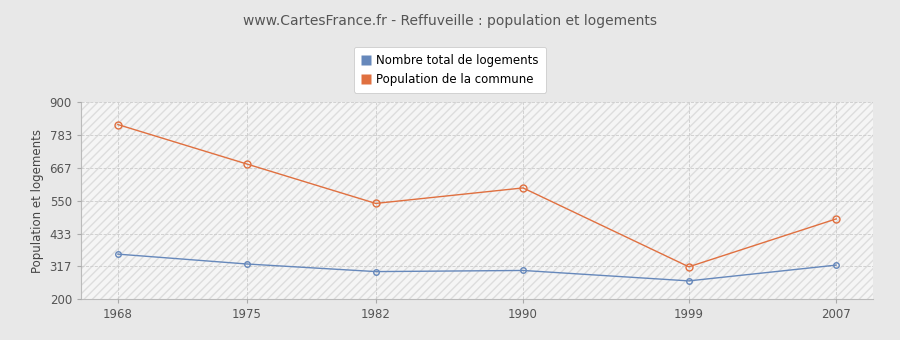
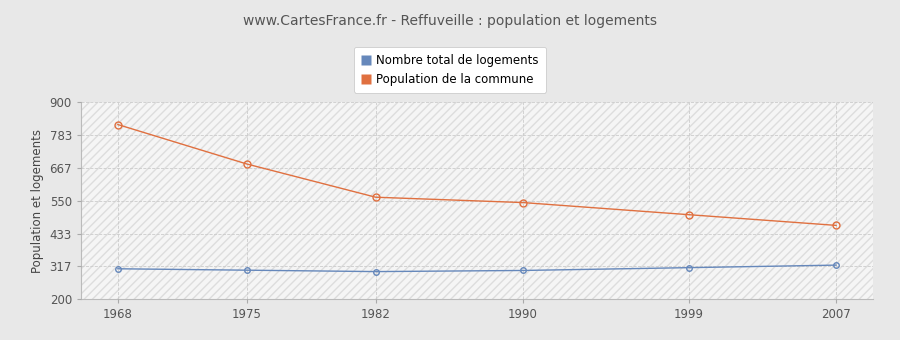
Nombre total de logements/1968: 360 -> 308
Nombre total de logements/1975: 325 -> 303
Population de la commune/1982: 540 -> 562
Population de la commune/1990: 595 -> 543
Nombre total de logements/1999: 265 -> 312
Population de la commune/1999: 315 -> 500
Population de la commune/2007: 485 -> 462
